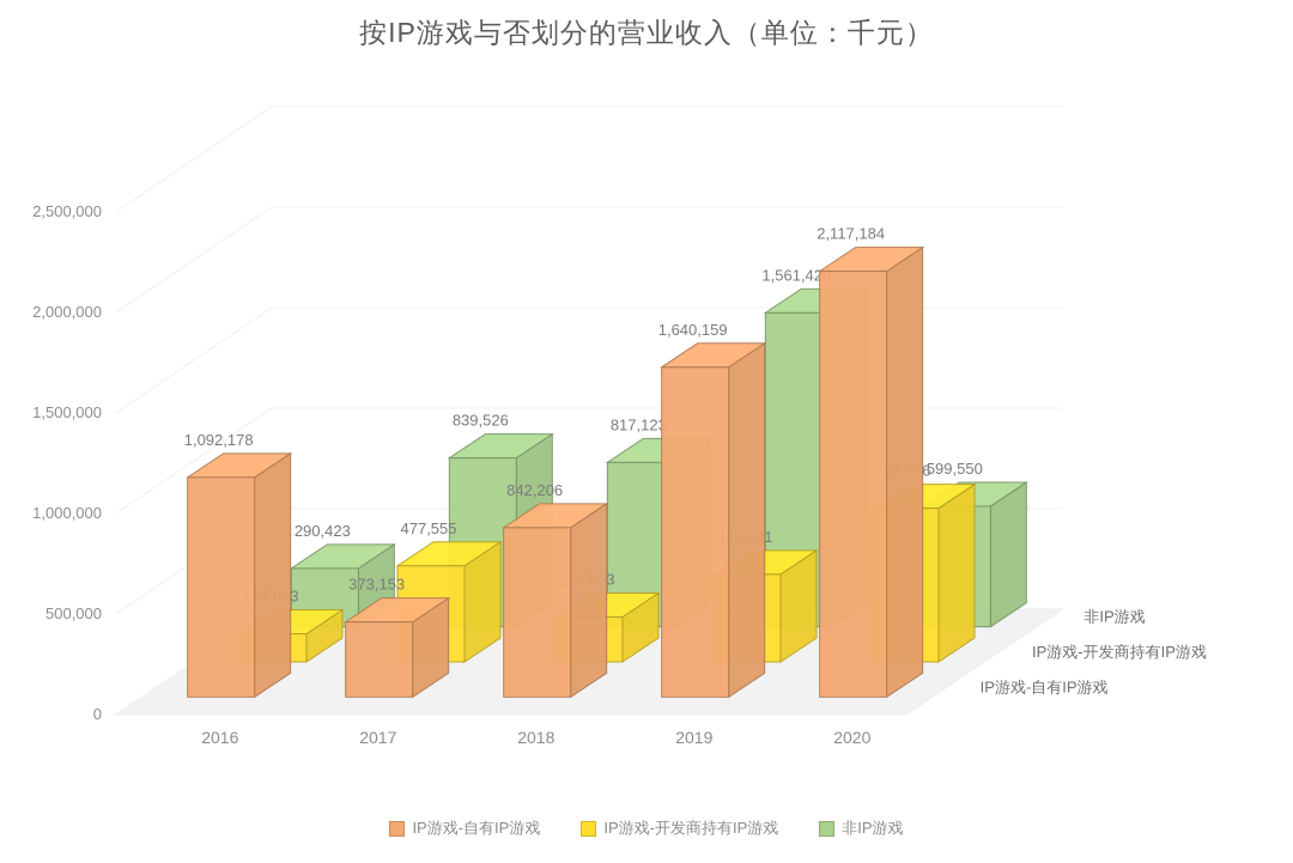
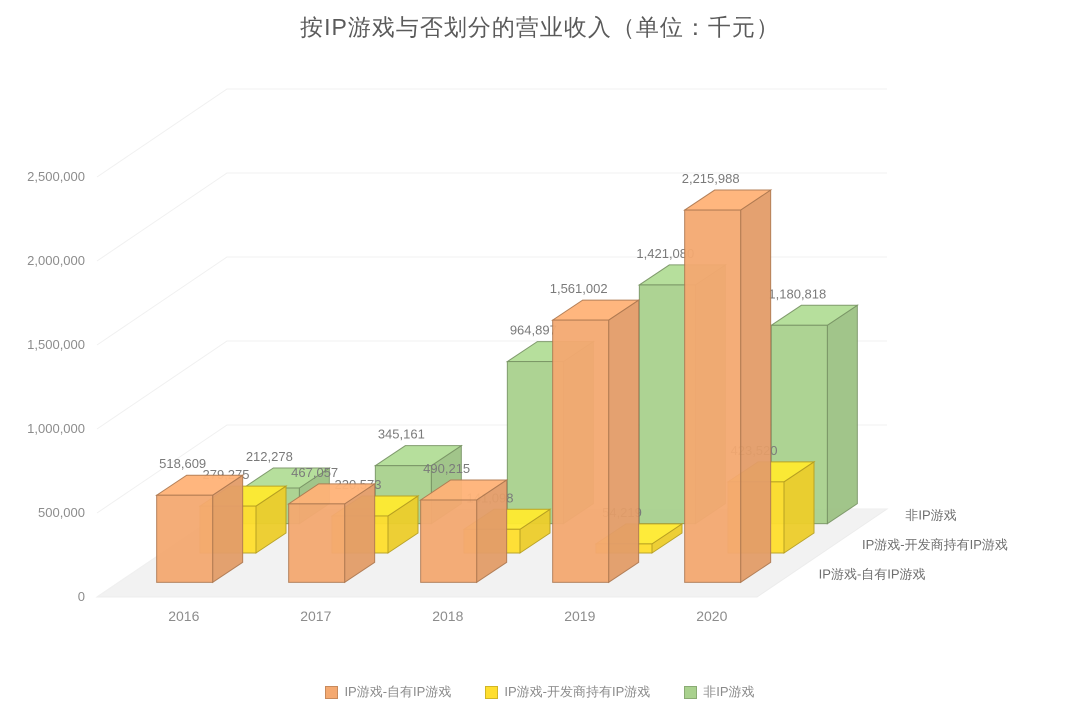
IP游戏-自有IP游戏/2016: 1,092,178 -> 518,609
IP游戏-开发商持有IP游戏/2016: 139,643 -> 279,275
非IP游戏/2016: 290,423 -> 212,278
IP游戏-自有IP游戏/2017: 373,153 -> 467,057
IP游戏-开发商持有IP游戏/2017: 477,555 -> 220,573
非IP游戏/2017: 839,526 -> 345,161
IP游戏-自有IP游戏/2018: 842,206 -> 490,215
IP游戏-开发商持有IP游戏/2018: 222,853 -> 141,098
非IP游戏/2018: 817,123 -> 964,897
IP游戏-自有IP游戏/2019: 1,640,159 -> 1,561,002
IP游戏-开发商持有IP游戏/2019: 435,401 -> 54,219
非IP游戏/2019: 1,561,420 -> 1,421,080
IP游戏-自有IP游戏/2020: 2,117,184 -> 2,215,988
IP游戏-开发商持有IP游戏/2020: 763,926 -> 423,520
非IP游戏/2020: 599,550 -> 1,180,818
